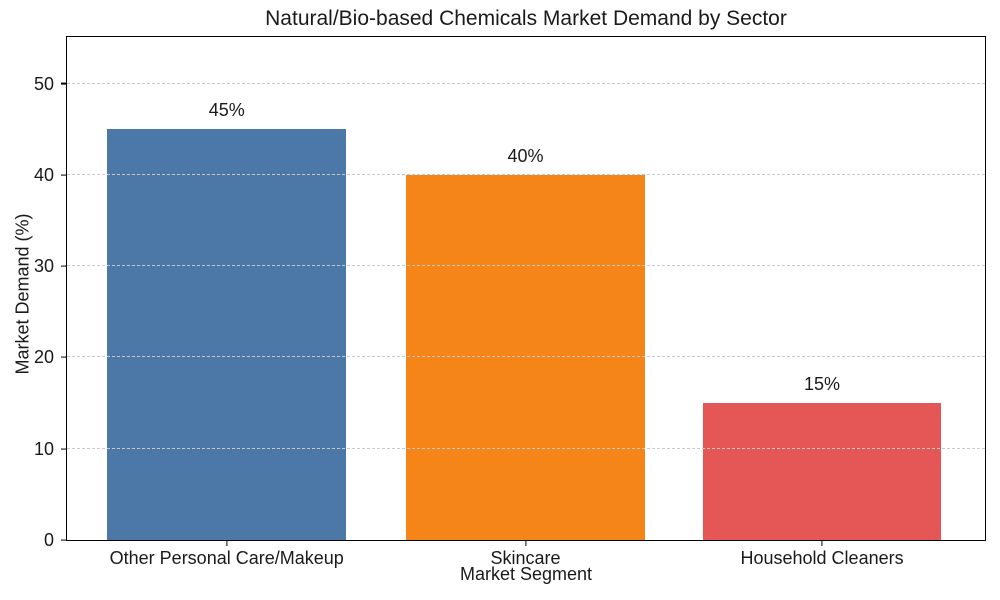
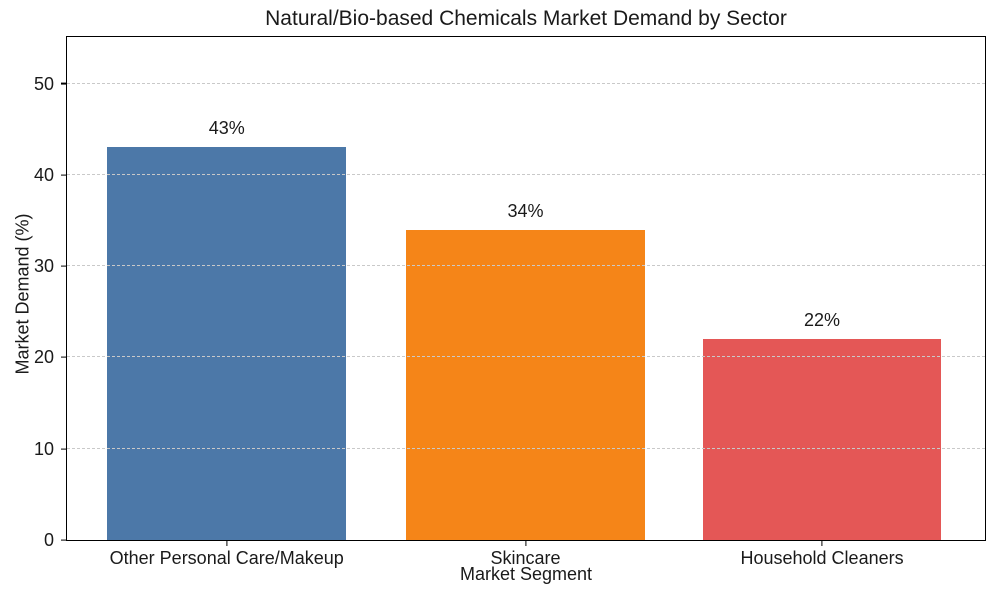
Other Personal Care/Makeup: 45% -> 43%
Skincare: 40% -> 34%
Household Cleaners: 15% -> 22%
